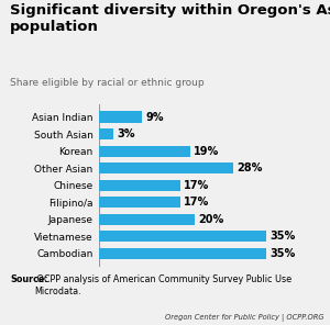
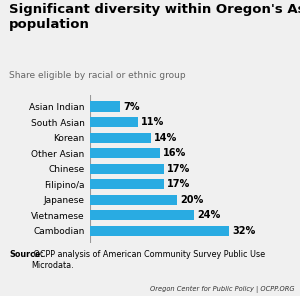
Asian Indian: 9% -> 7%
South Asian: 3% -> 11%
Korean: 19% -> 14%
Other Asian: 28% -> 16%
Vietnamese: 35% -> 24%
Cambodian: 35% -> 32%
